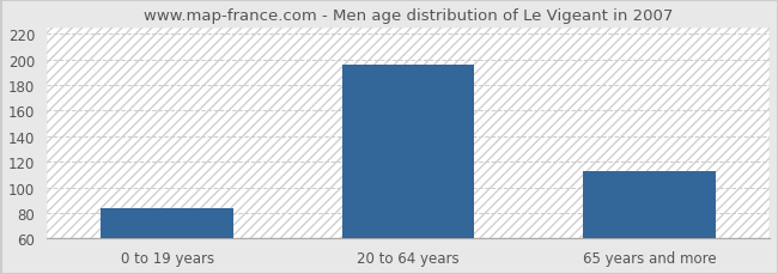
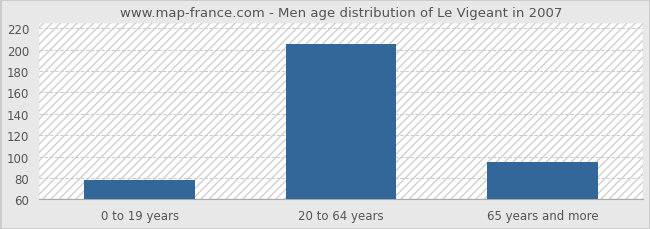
0 to 19 years: 84 -> 78
20 to 64 years: 196 -> 205
65 years and more: 113 -> 95
